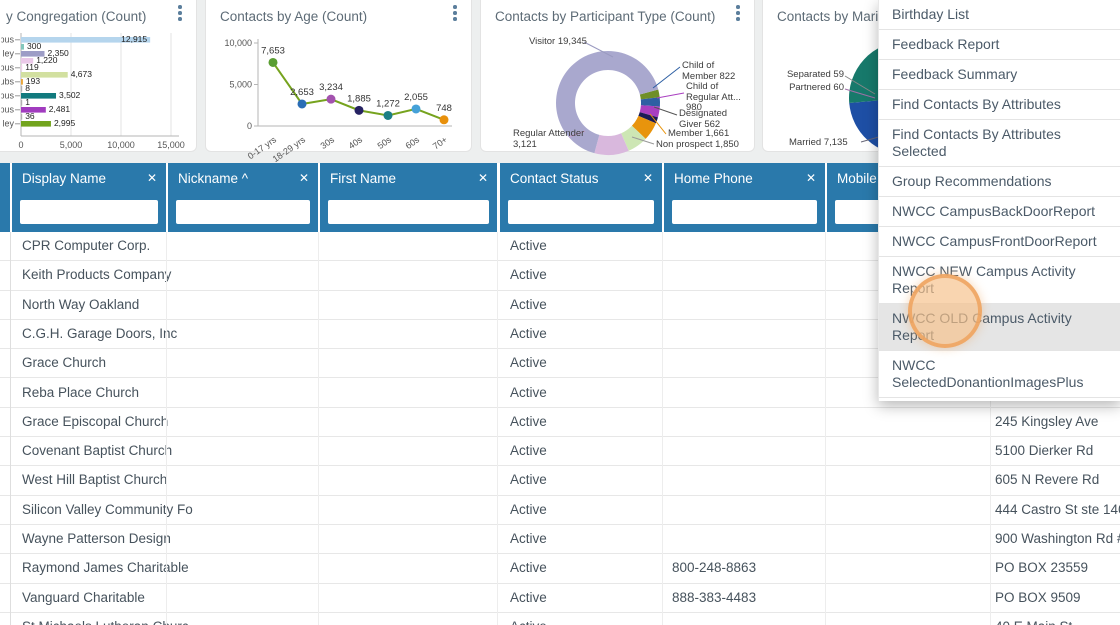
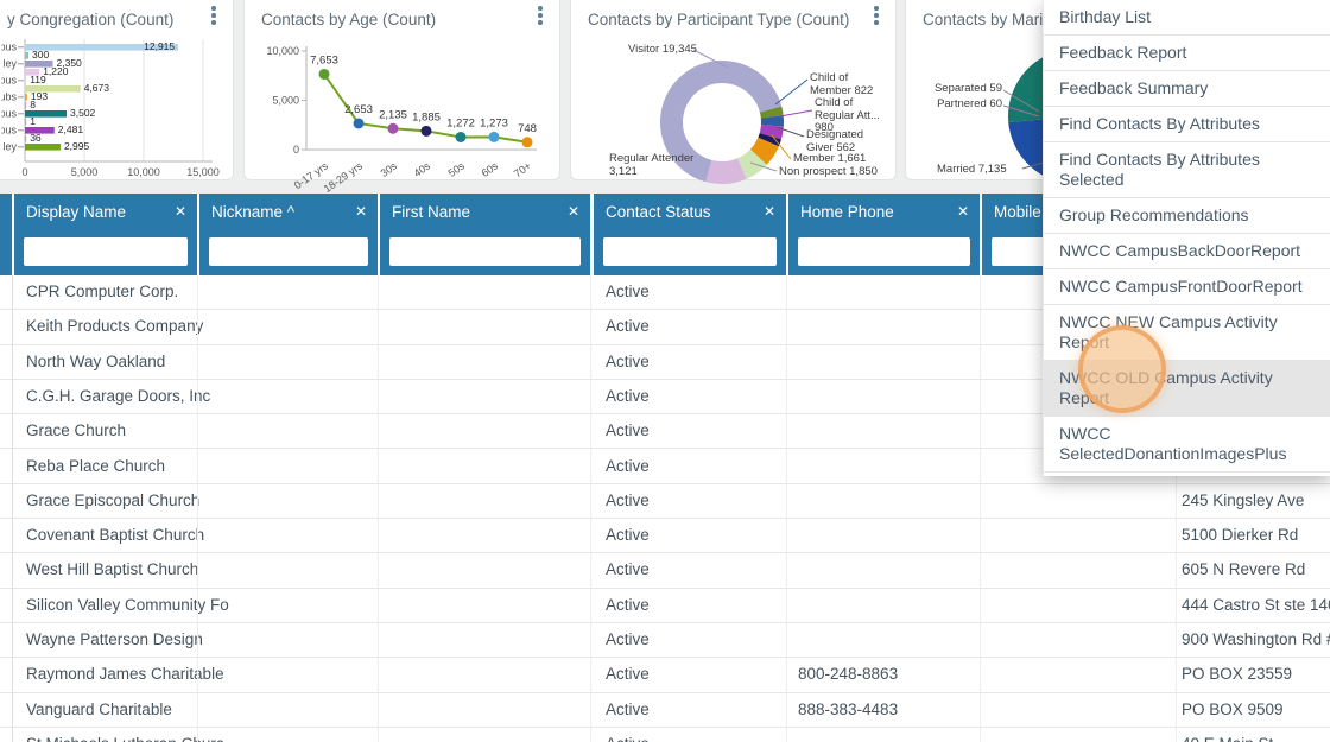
Contacts by Age (Count)/30s: 3,234 -> 2,135
Contacts by Age (Count)/60s: 2,055 -> 1,273
